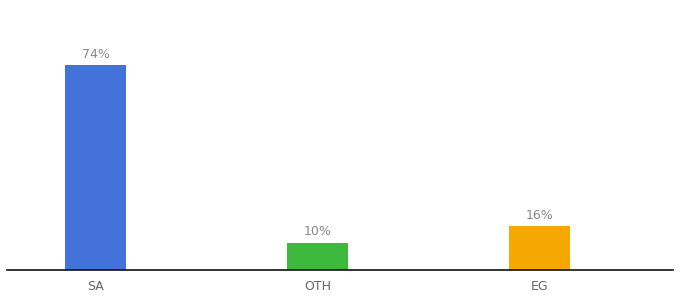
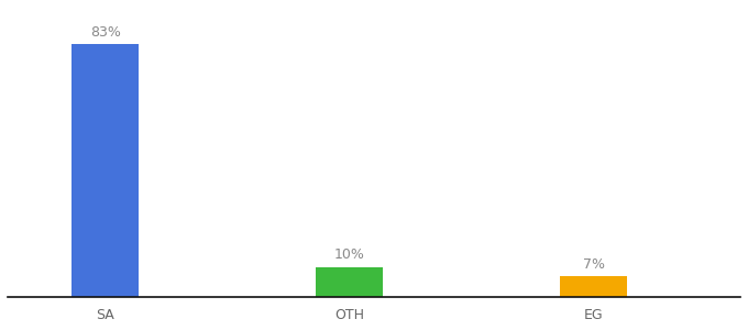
SA: 74% -> 83%
EG: 16% -> 7%
